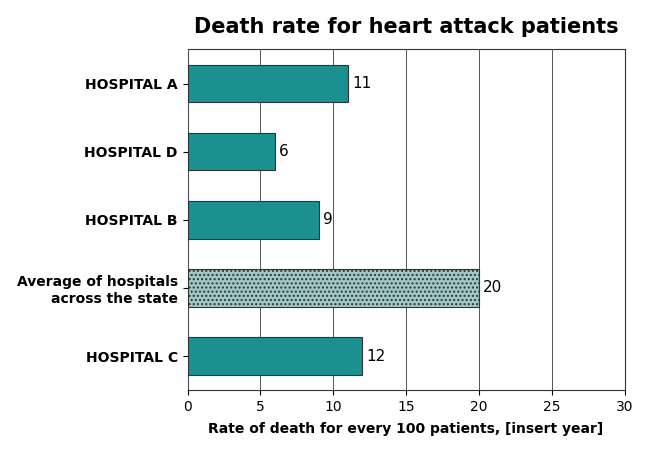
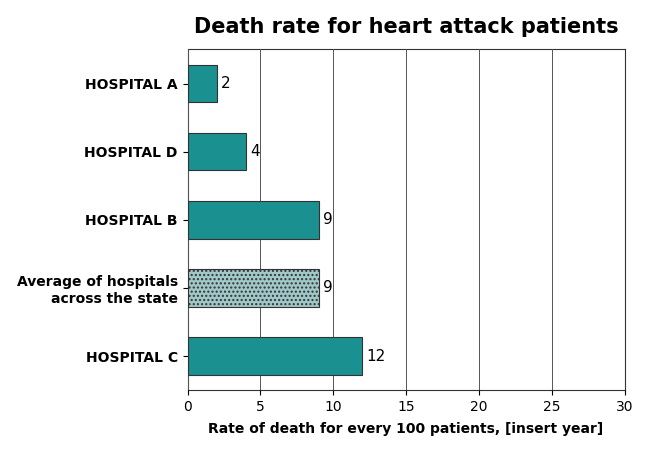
HOSPITAL A: 11 -> 2
HOSPITAL D: 6 -> 4
Average of hospitals across the state: 20 -> 9
